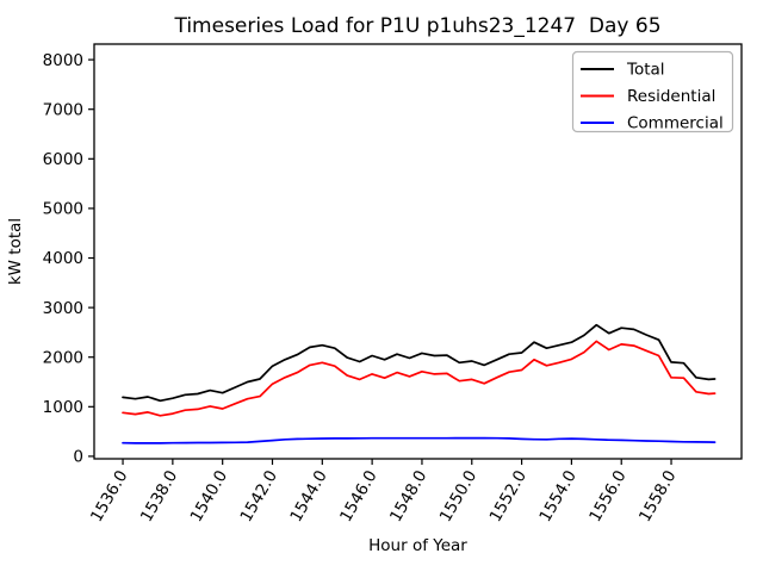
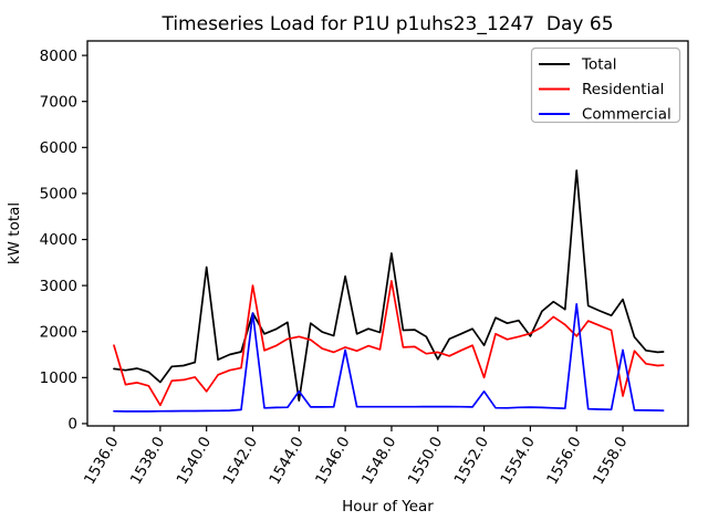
Residential/1536.0: 900 -> 1700
Total/1538.0: 1200 -> 900
Residential/1538.0: 900 -> 400
Total/1540.0: 1300 -> 3400
Residential/1540.0: 1000 -> 700
Total/1542.0: 1800 -> 2400
Residential/1542.0: 1500 -> 3000
Commercial/1542.0: 300 -> 2400
Total/1544.0: 2200 -> 500
Commercial/1544.0: 400 -> 700
Total/1546.0: 2000 -> 3200
Commercial/1546.0: 400 -> 1600
Total/1548.0: 2100 -> 3700
Residential/1548.0: 1700 -> 3100
Total/1550.0: 1900 -> 1400
Total/1552.0: 2100 -> 1700
Residential/1552.0: 1700 -> 1000
Commercial/1552.0: 400 -> 700
Total/1554.0: 2300 -> 1900
Total/1556.0: 2600 -> 5500
Residential/1556.0: 2300 -> 1900
Commercial/1556.0: 300 -> 2600
Total/1558.0: 1900 -> 2700
Residential/1558.0: 1600 -> 600
Commercial/1558.0: 300 -> 1600
